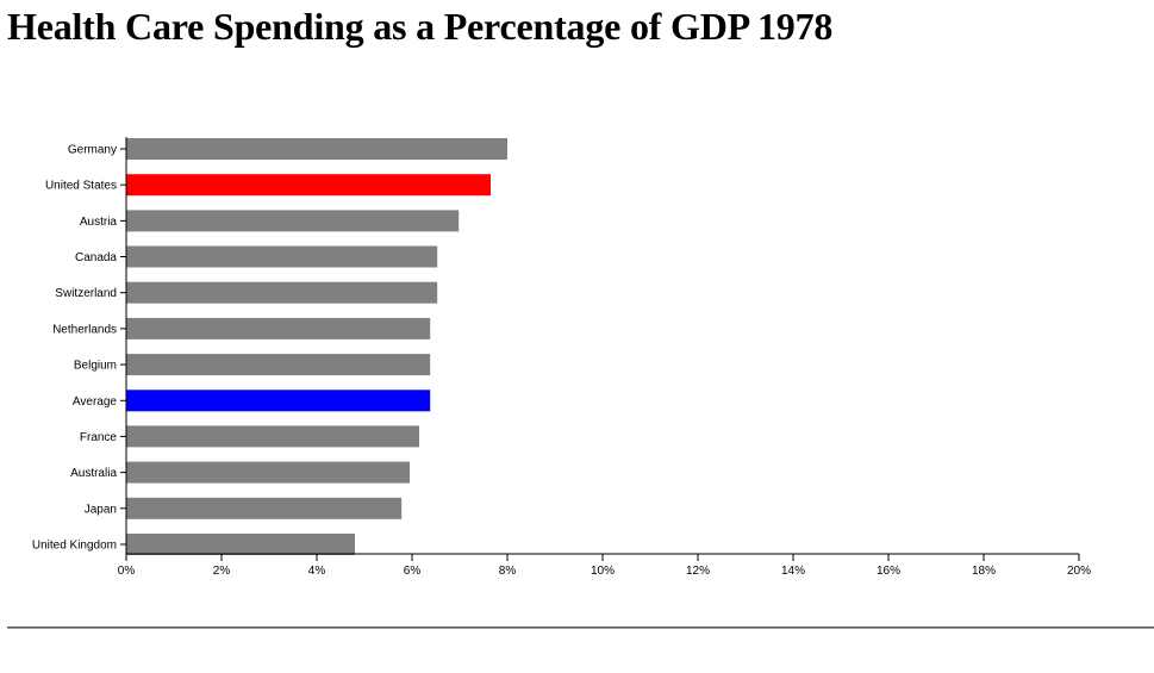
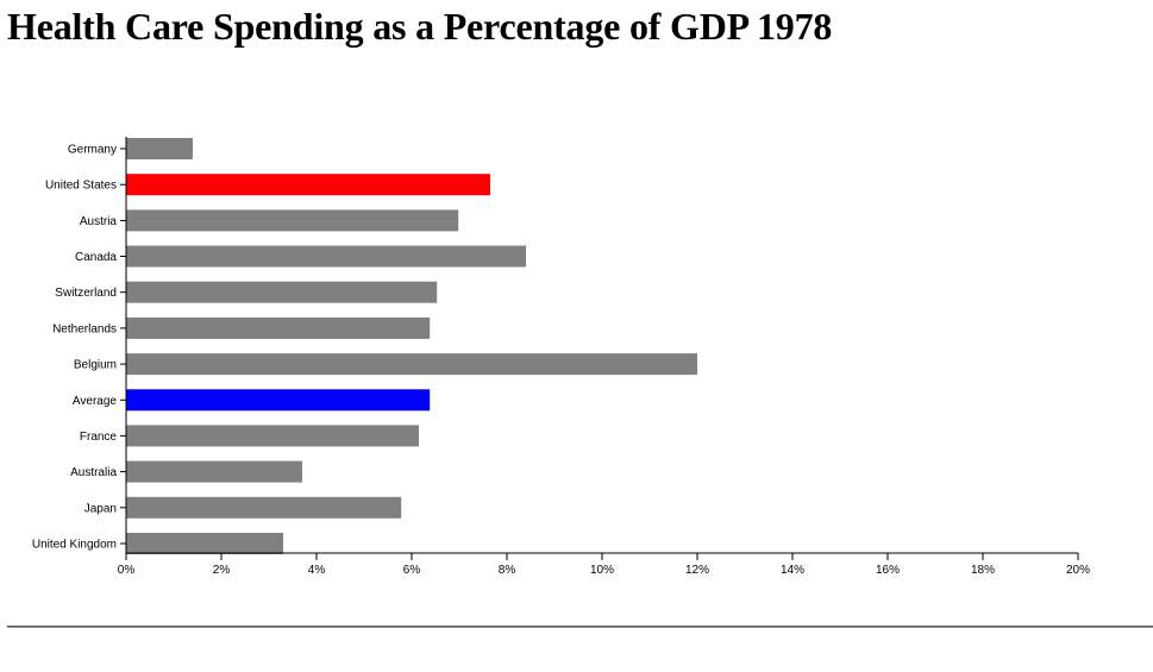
Germany: 8.0% -> 1.4%
Canada: 6.5% -> 8.4%
Belgium: 6.4% -> 12.0%
Australia: 6.0% -> 3.7%
United Kingdom: 4.8% -> 3.3%
